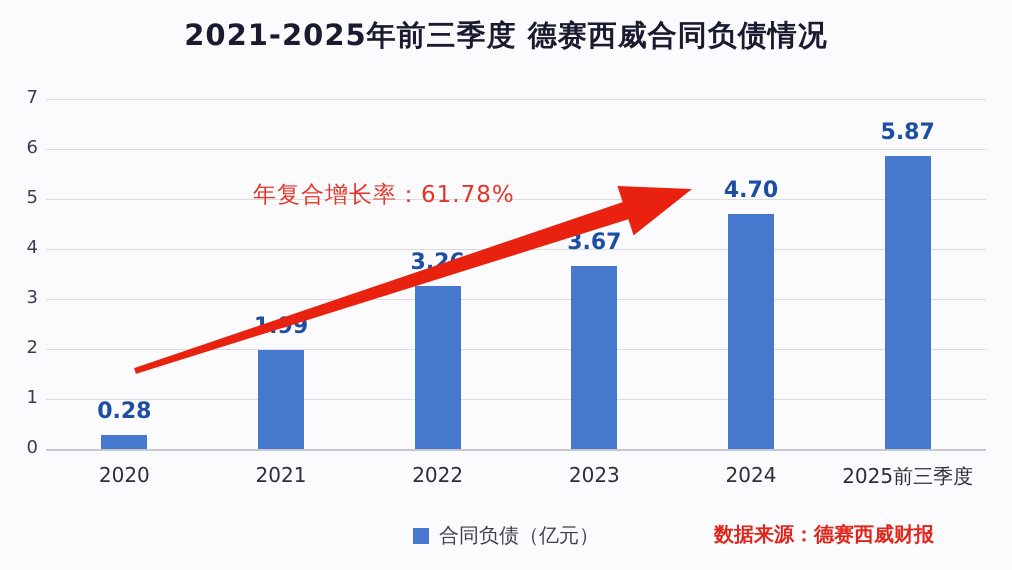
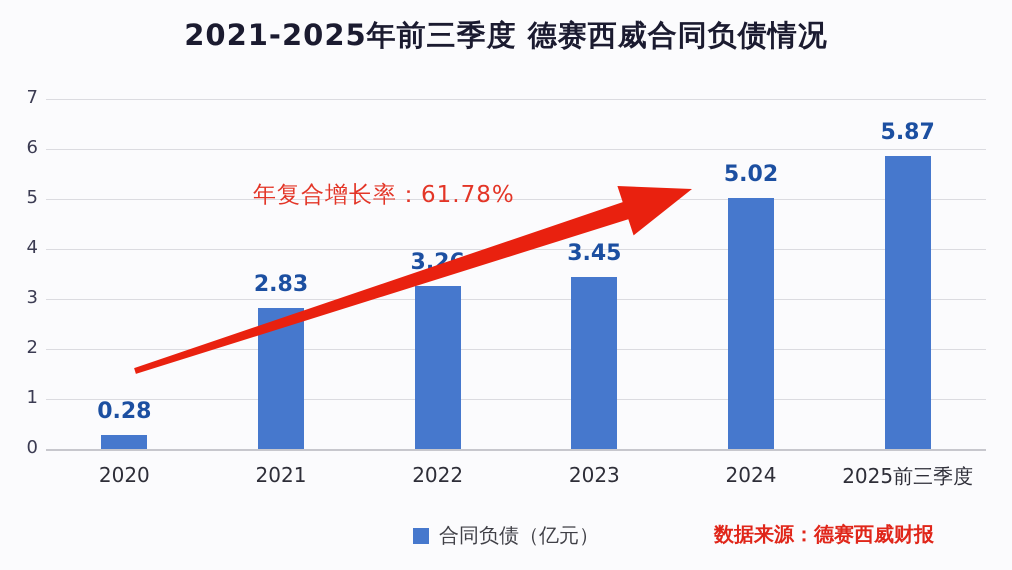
2021: 1.99 -> 2.83
2023: 3.67 -> 3.45
2024: 4.70 -> 5.02
